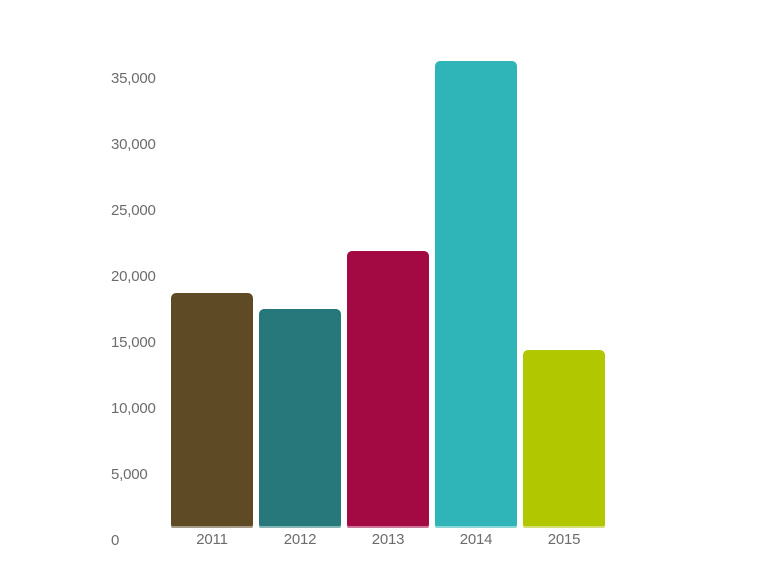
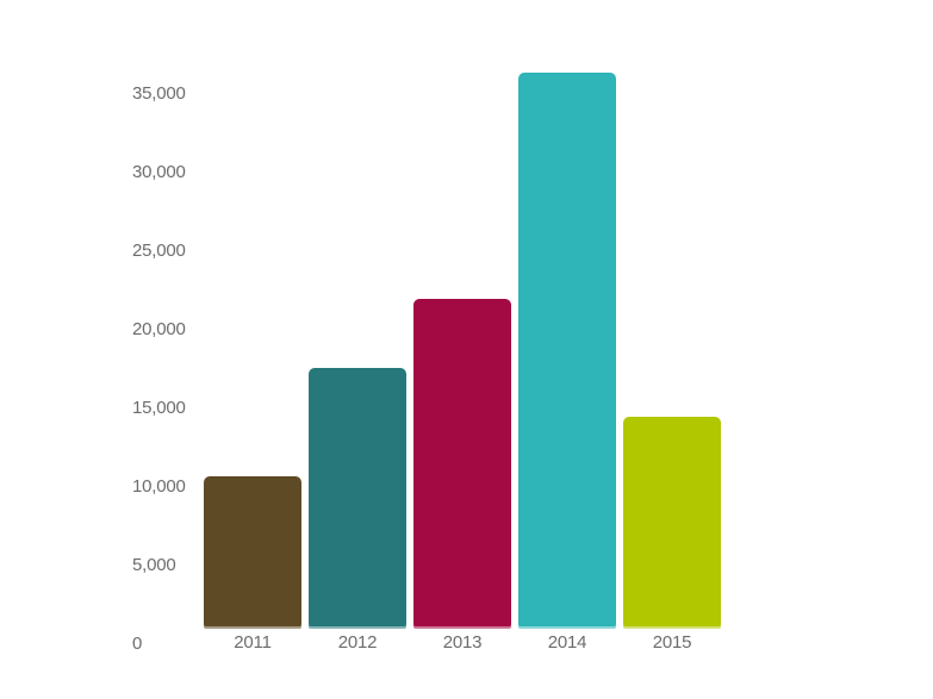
2011: 18800 -> 10700
